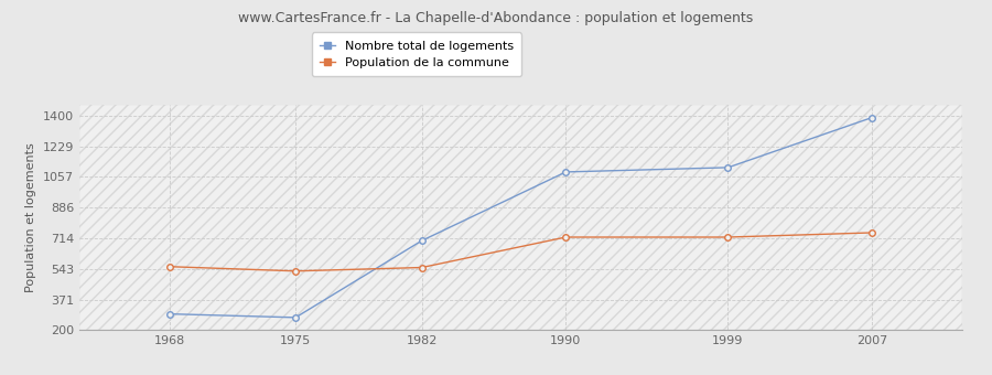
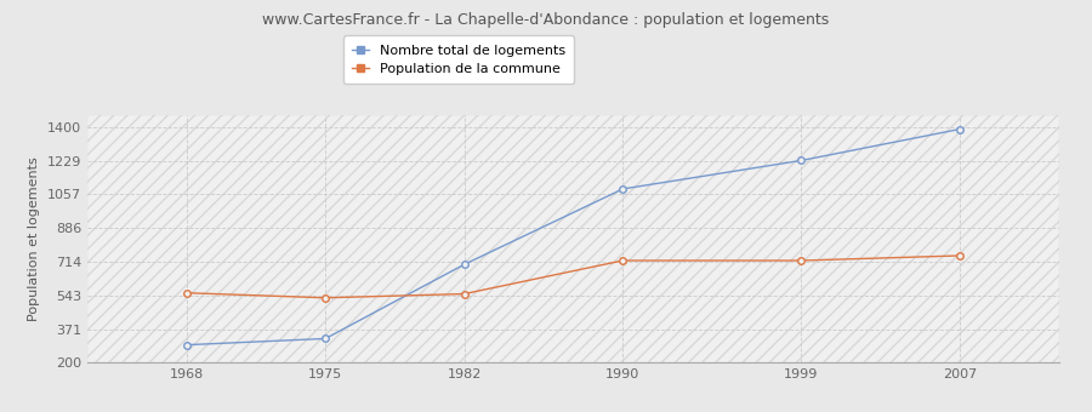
Nombre total de logements/1975: 270 -> 320
Nombre total de logements/1999: 1110 -> 1230
